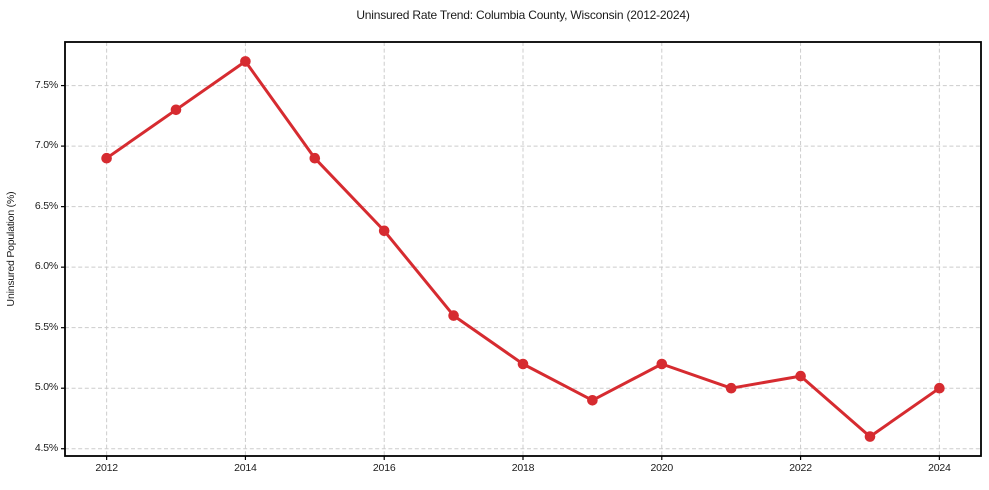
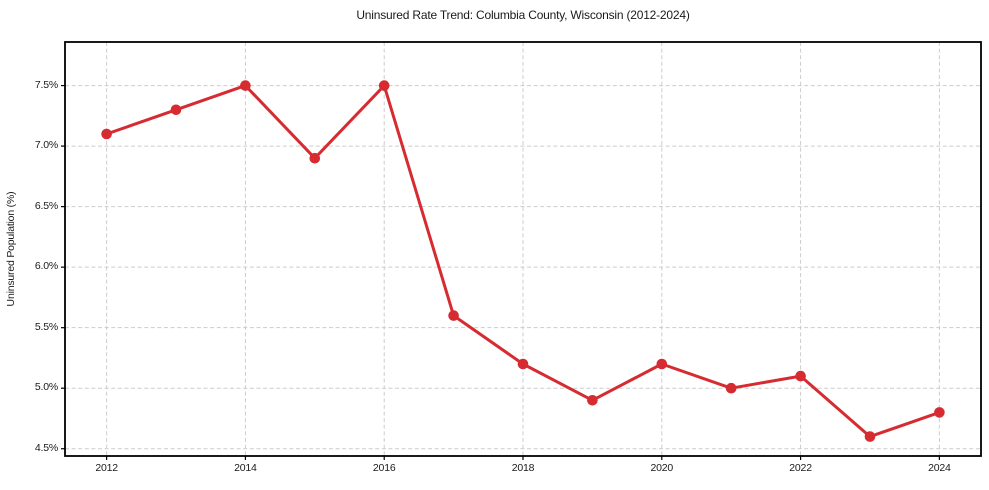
2012: 6.9% -> 7.1%
2014: 7.7% -> 7.5%
2016: 6.3% -> 7.5%
2024: 5.0% -> 4.8%
